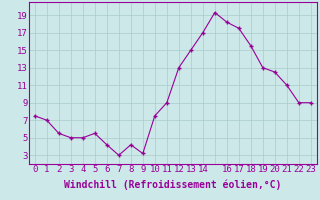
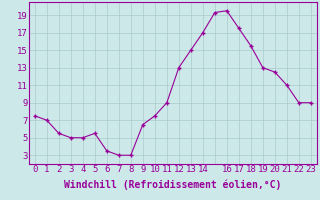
6: 4.2 -> 3.5
8: 4.2 -> 3.0
9: 3.2 -> 6.5
16: 18.2 -> 19.5
